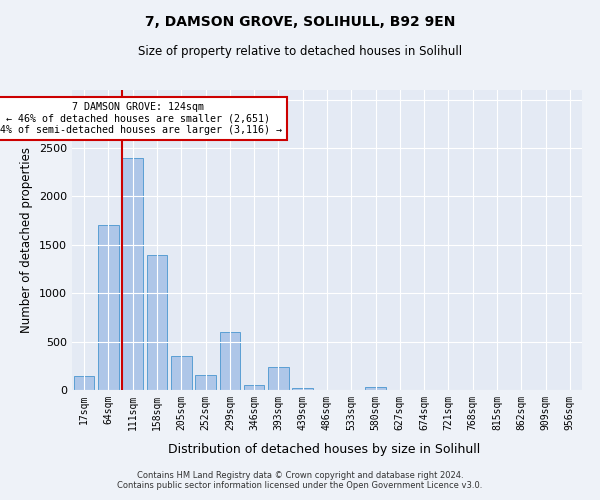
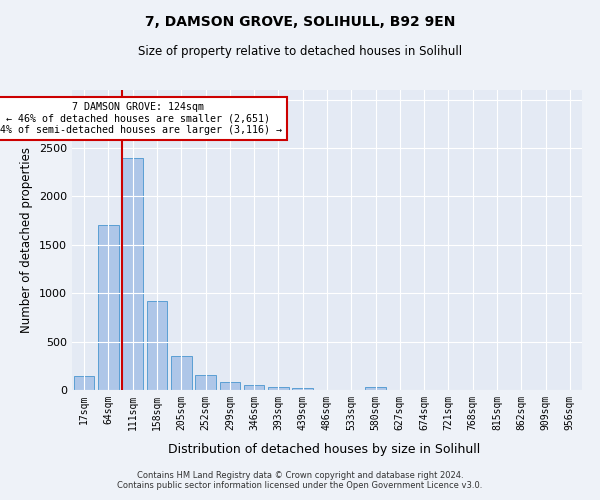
158sqm: 1400 -> 920
299sqm: 600 -> 80
393sqm: 240 -> 40
